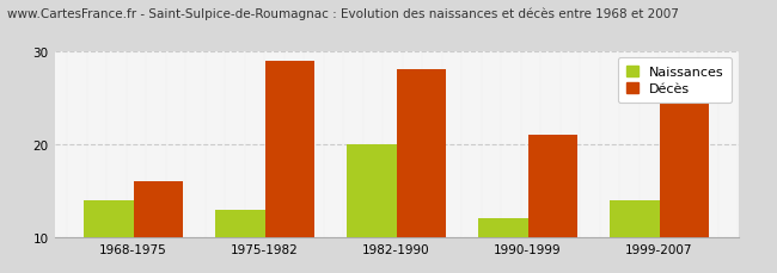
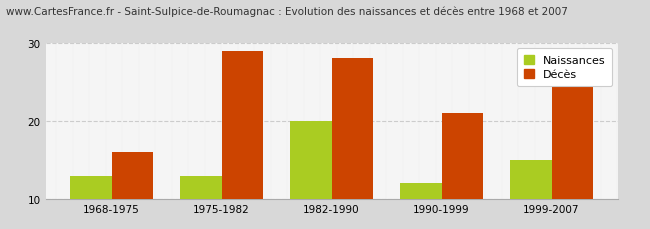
Naissances/1968-1975: 14 -> 13
Naissances/1999-2007: 14 -> 15
